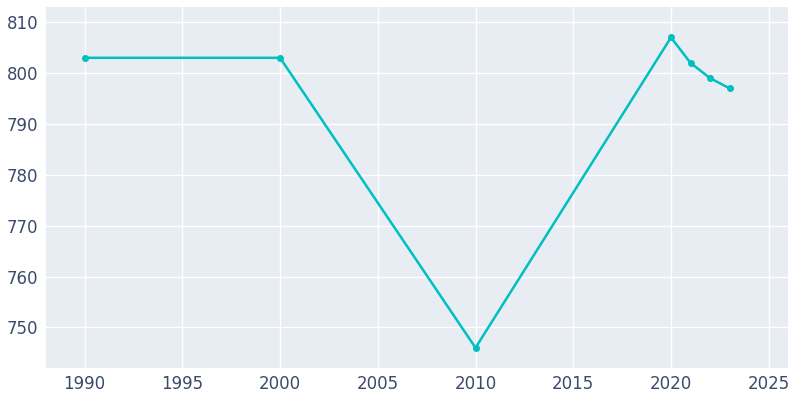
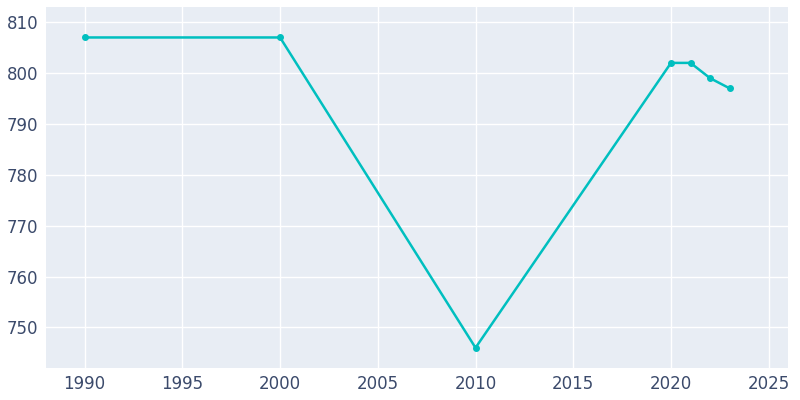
1990: 803 -> 807
2000: 803 -> 807
2020: 807 -> 802
